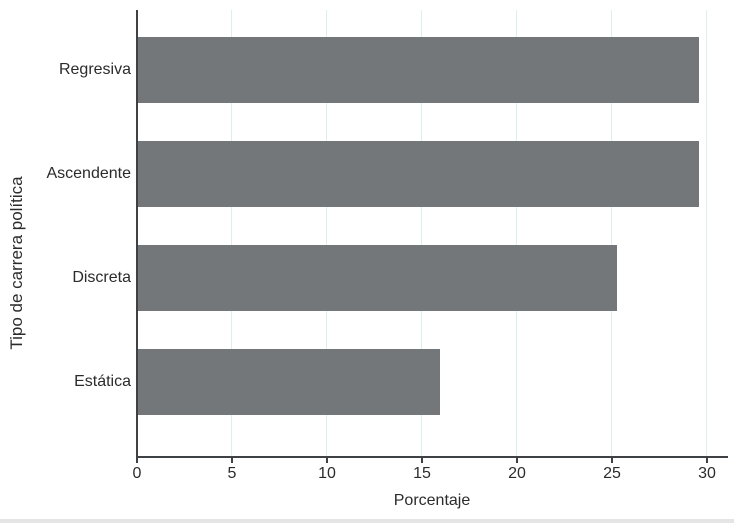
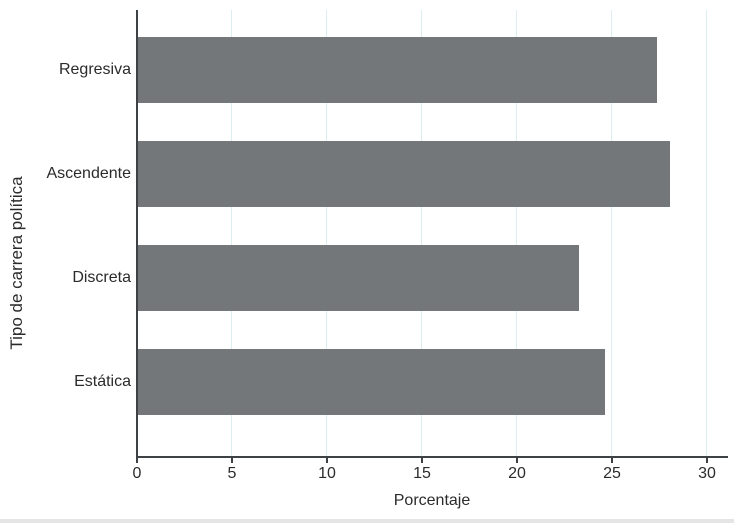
Regresiva: 29.5 -> 27.3
Ascendente: 29.5 -> 28.0
Discreta: 25.2 -> 23.2
Estática: 15.9 -> 24.6
